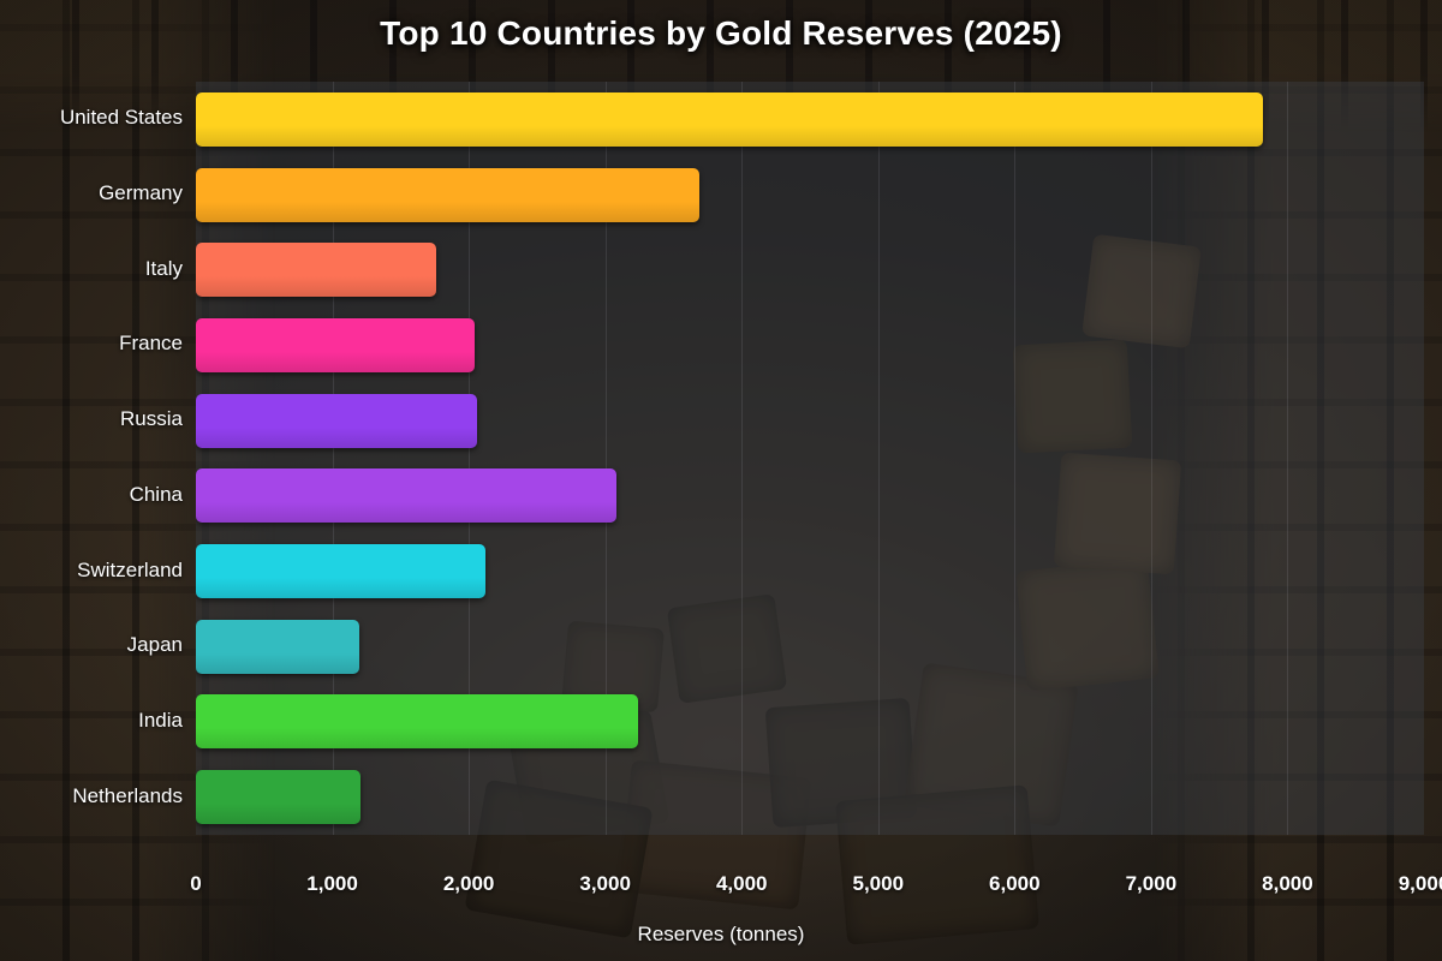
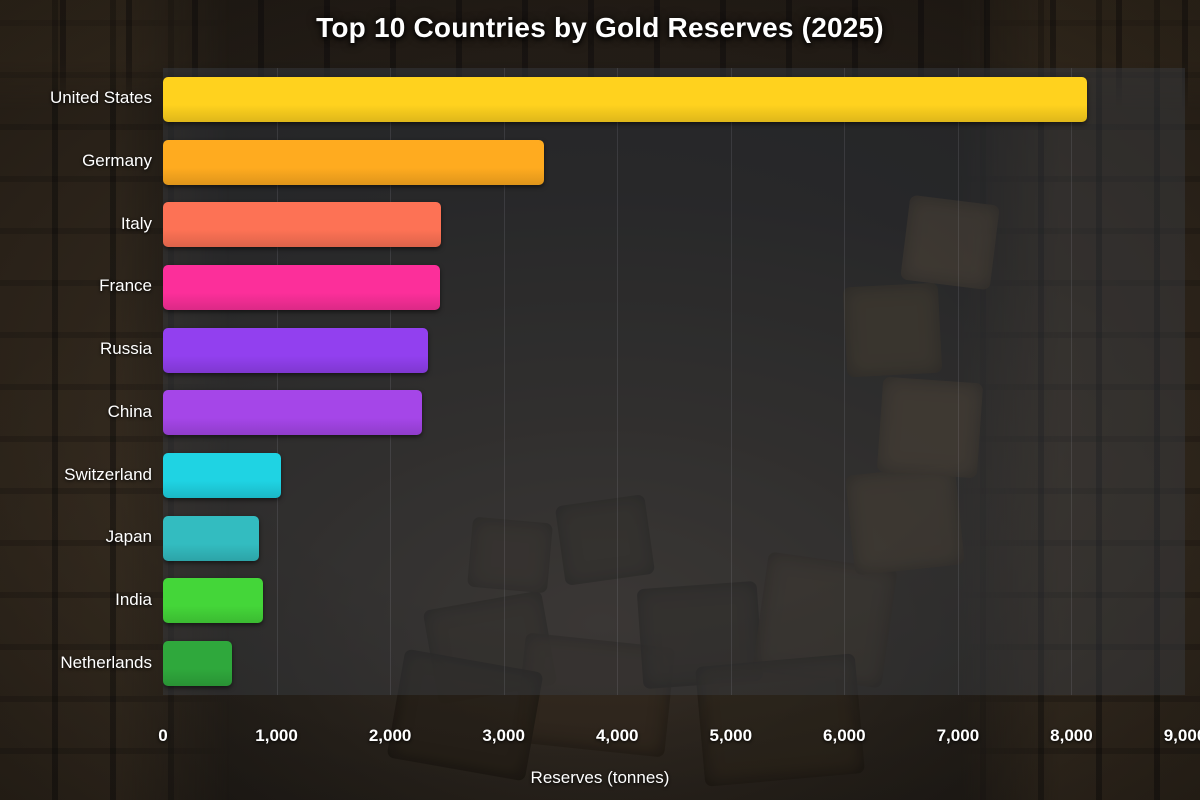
United States: 7820 -> 8130
Germany: 3690 -> 3350
Italy: 1760 -> 2450
France: 2040 -> 2440
Russia: 2060 -> 2330
China: 3080 -> 2280
Switzerland: 2120 -> 1040
Japan: 1200 -> 850
India: 3240 -> 880
Netherlands: 1210 -> 610
